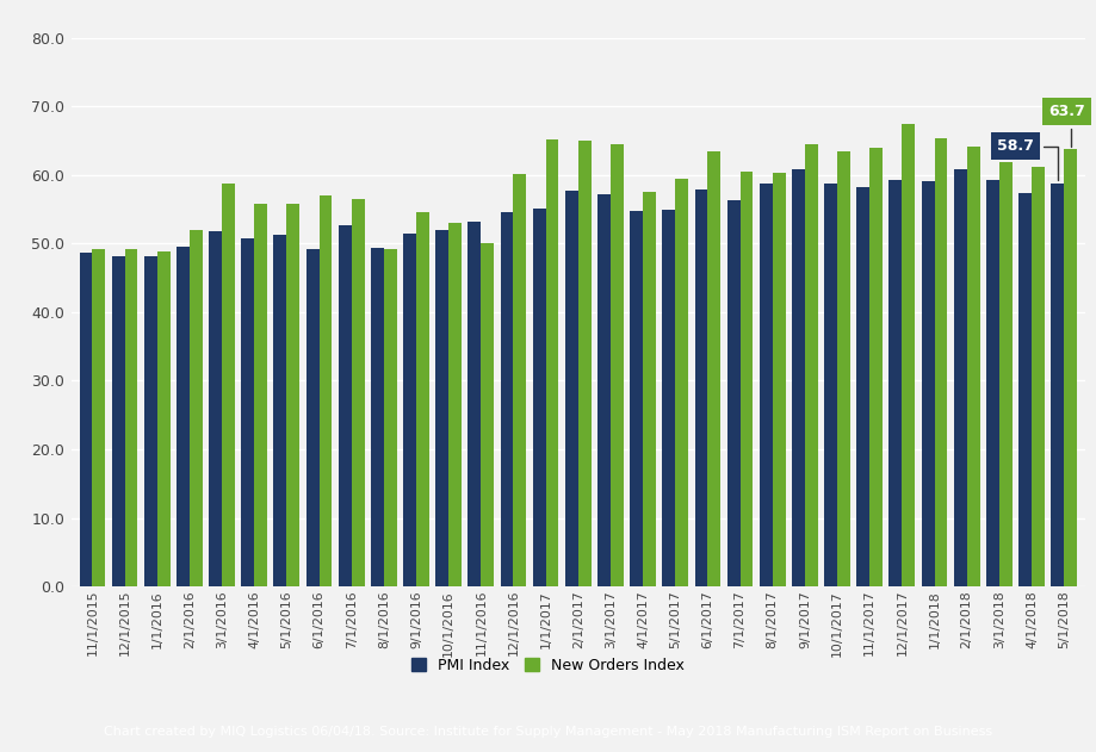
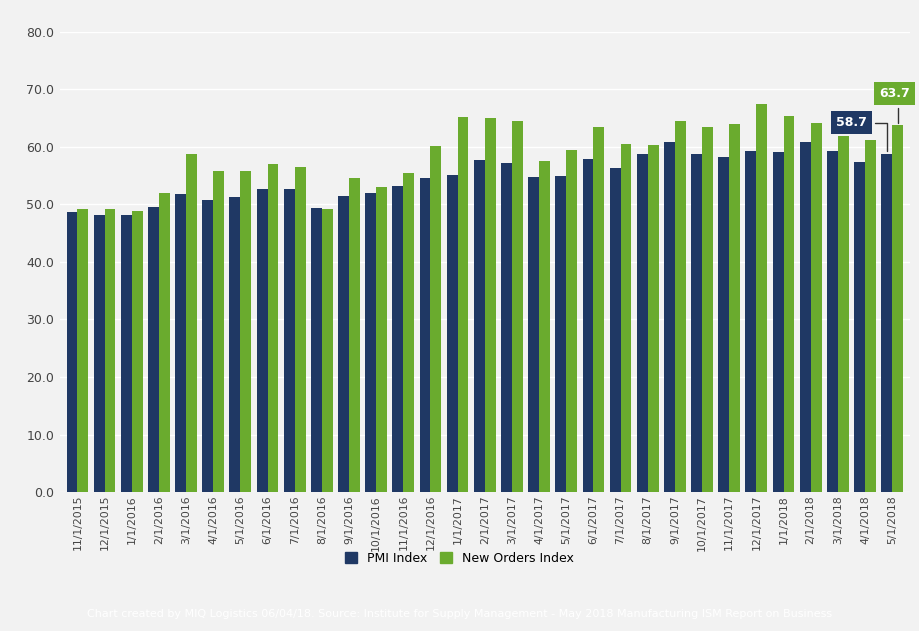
PMI Index/6/1/2016: 49.2 -> 52.6
New Orders Index/11/1/2016: 50.0 -> 55.5
